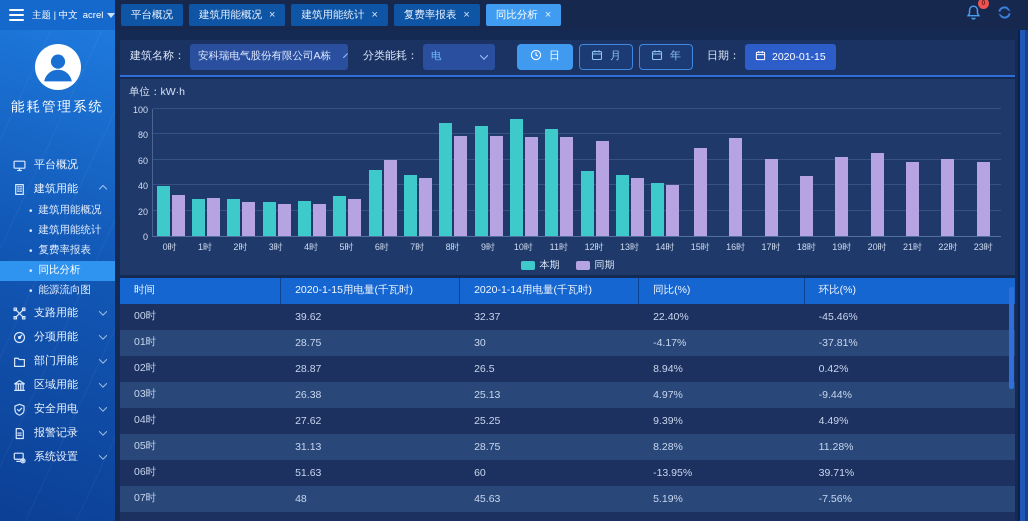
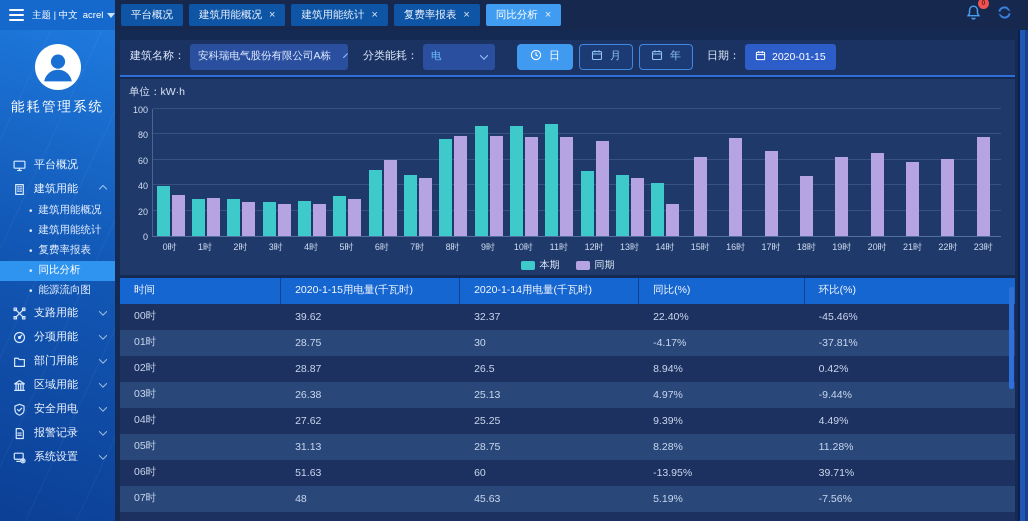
本期/8时: 89 -> 76
本期/10时: 92 -> 87
本期/11时: 84 -> 88
同期/14时: 40 -> 25
同期/15时: 69 -> 62
同期/17时: 61 -> 67
同期/23时: 58 -> 78
